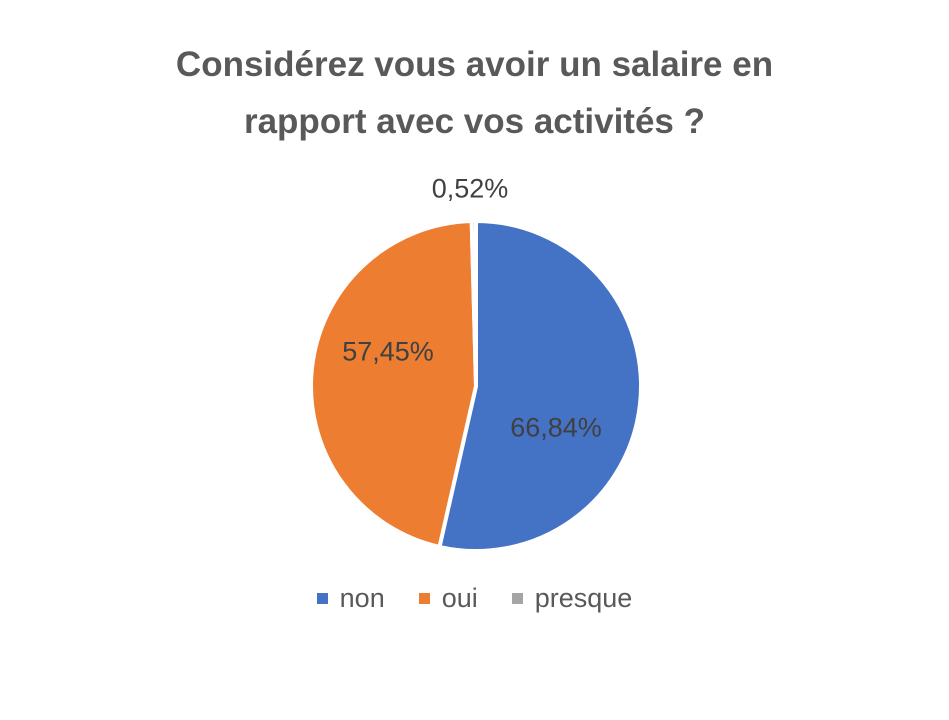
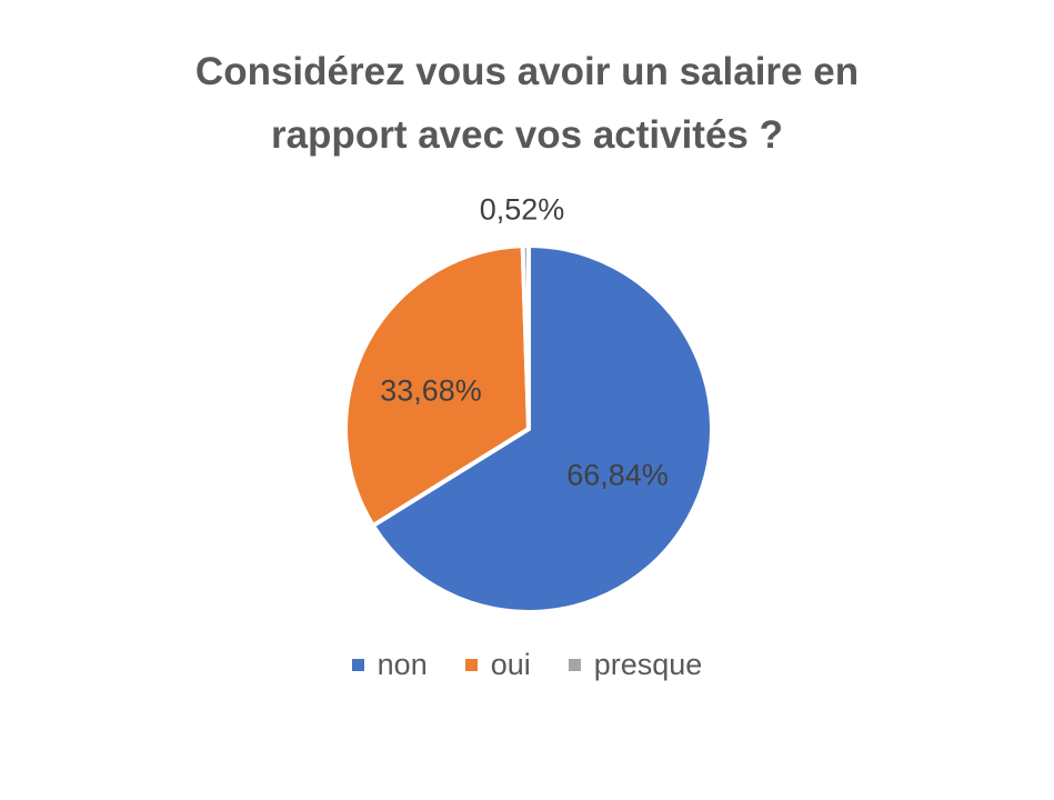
oui: 57,45% -> 33,68%
